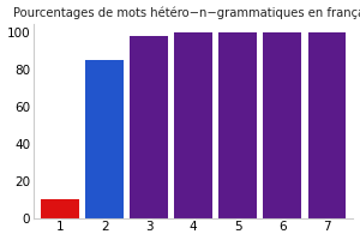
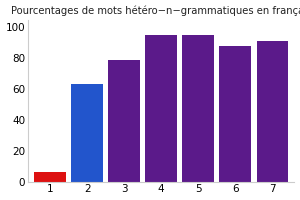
1: 10 -> 6
2: 85 -> 63
3: 98 -> 79
4: 100 -> 95
5: 100 -> 95
6: 100 -> 88
7: 100 -> 91
